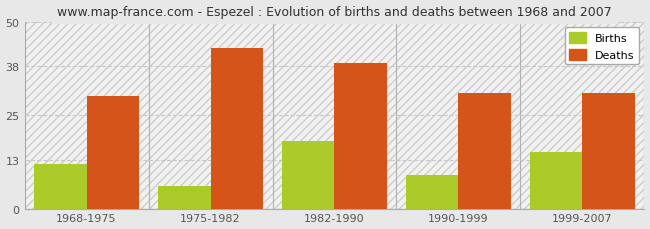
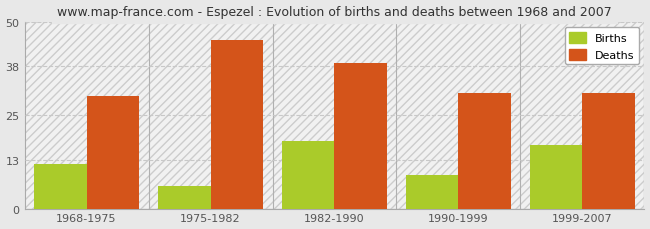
Deaths/1975-1982: 43 -> 45
Births/1999-2007: 15 -> 17
